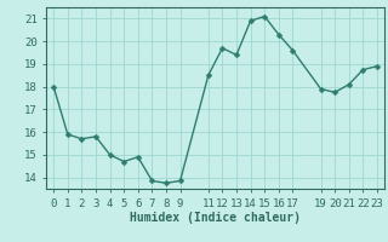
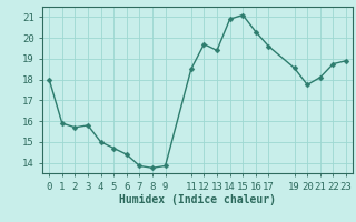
6: 14.9 -> 14.4
19: 17.9 -> 18.6
